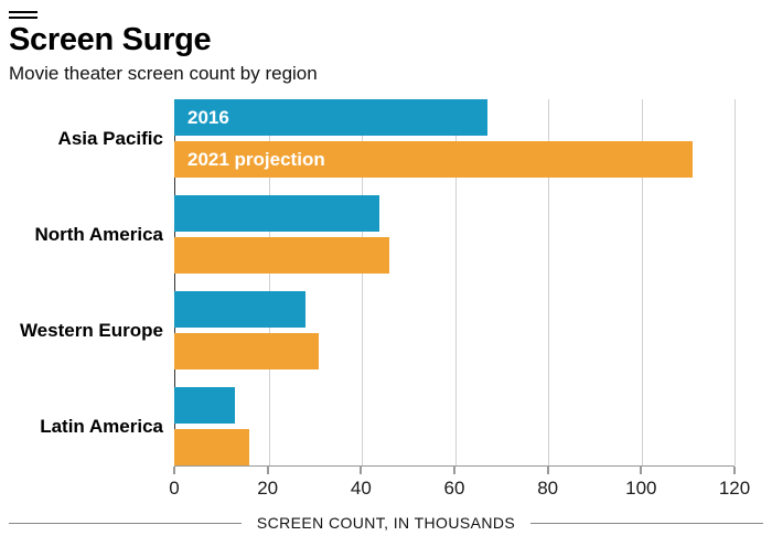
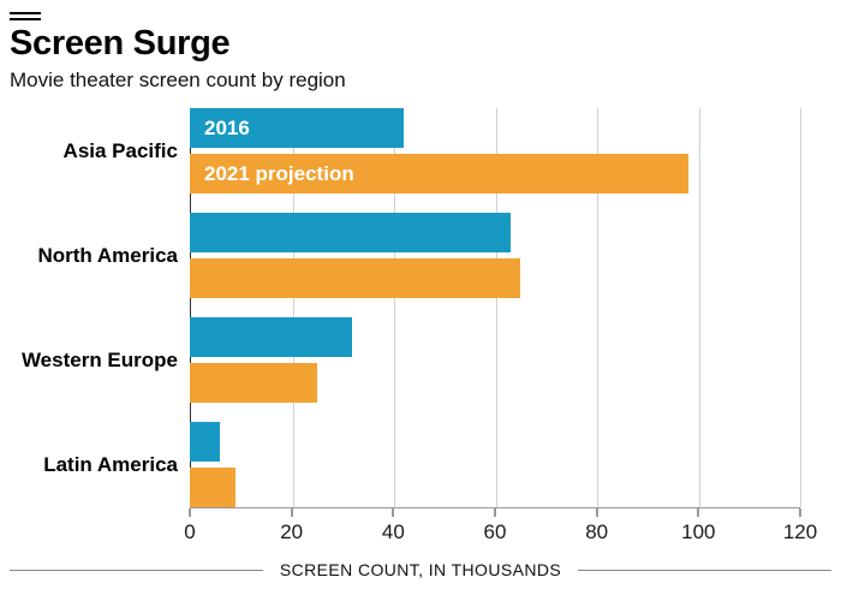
2016/Asia Pacific: 67 -> 42
2021 projection/Asia Pacific: 111 -> 98
2016/North America: 44 -> 63
2021 projection/North America: 46 -> 65
2016/Western Europe: 28 -> 32
2021 projection/Western Europe: 31 -> 25
2016/Latin America: 13 -> 6
2021 projection/Latin America: 16 -> 9
